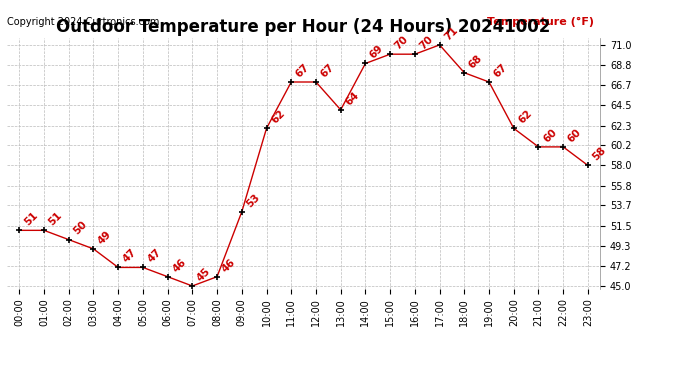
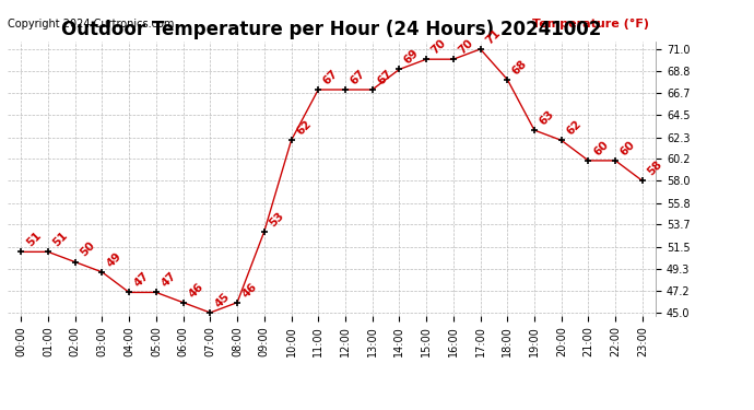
13:00: 64 -> 67
19:00: 67 -> 63
